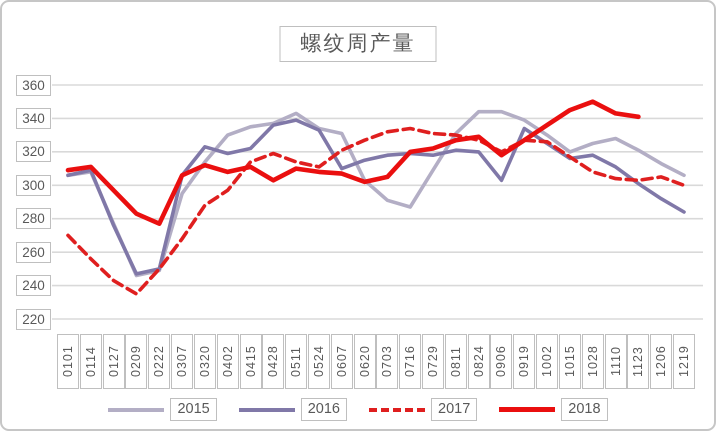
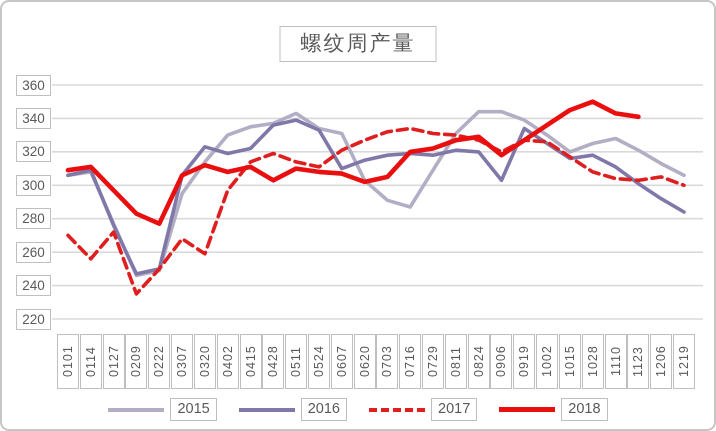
2017/0127: 243 -> 272
2017/0320: 288 -> 259
